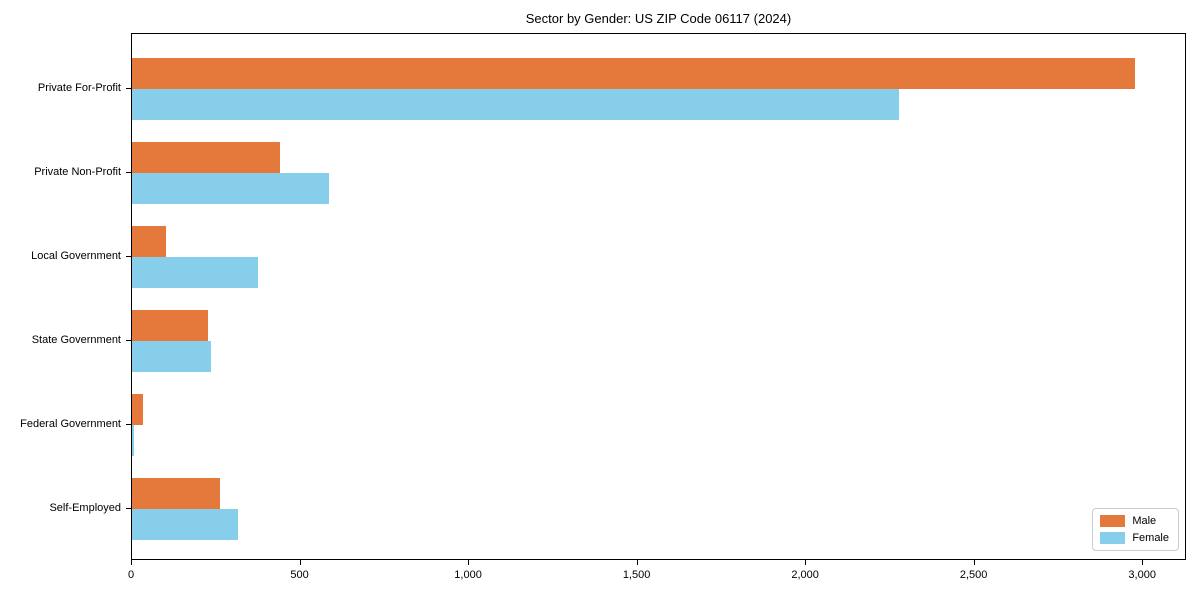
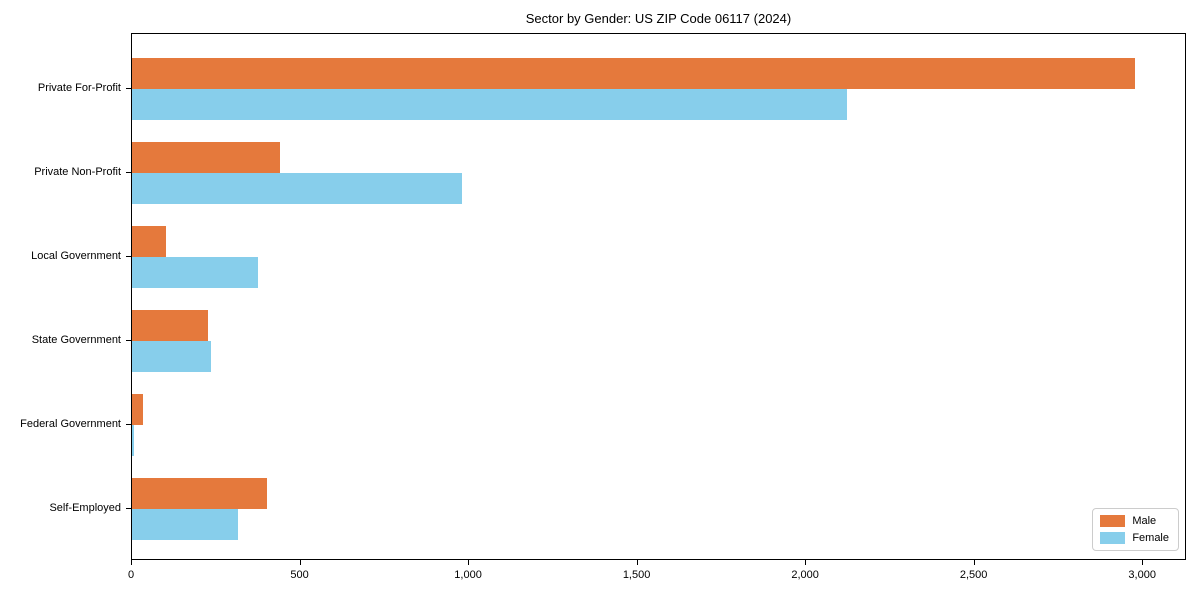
Female/Private For-Profit: 2280 -> 2120
Female/Private Non-Profit: 580 -> 980
Male/Self-Employed: 260 -> 400
